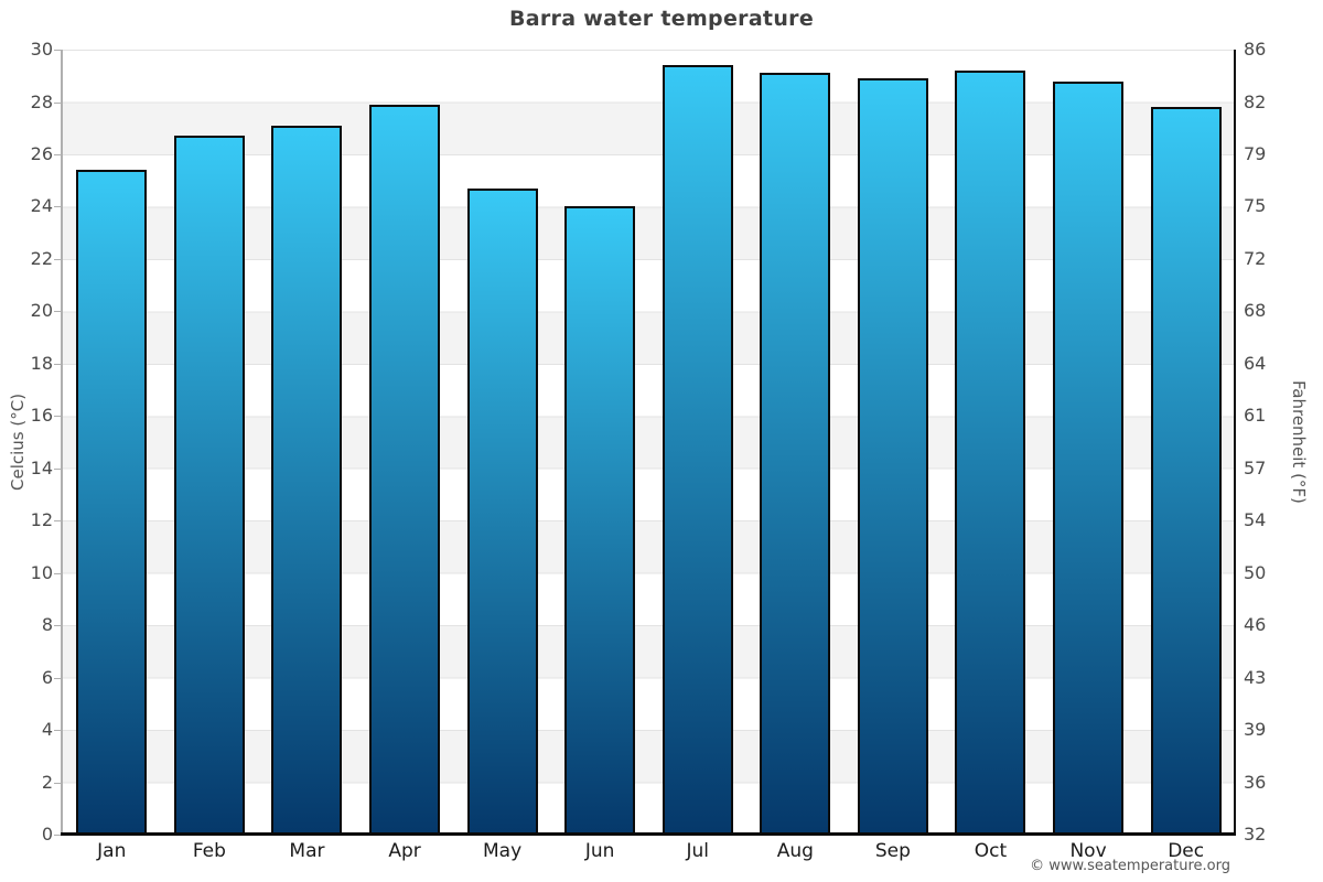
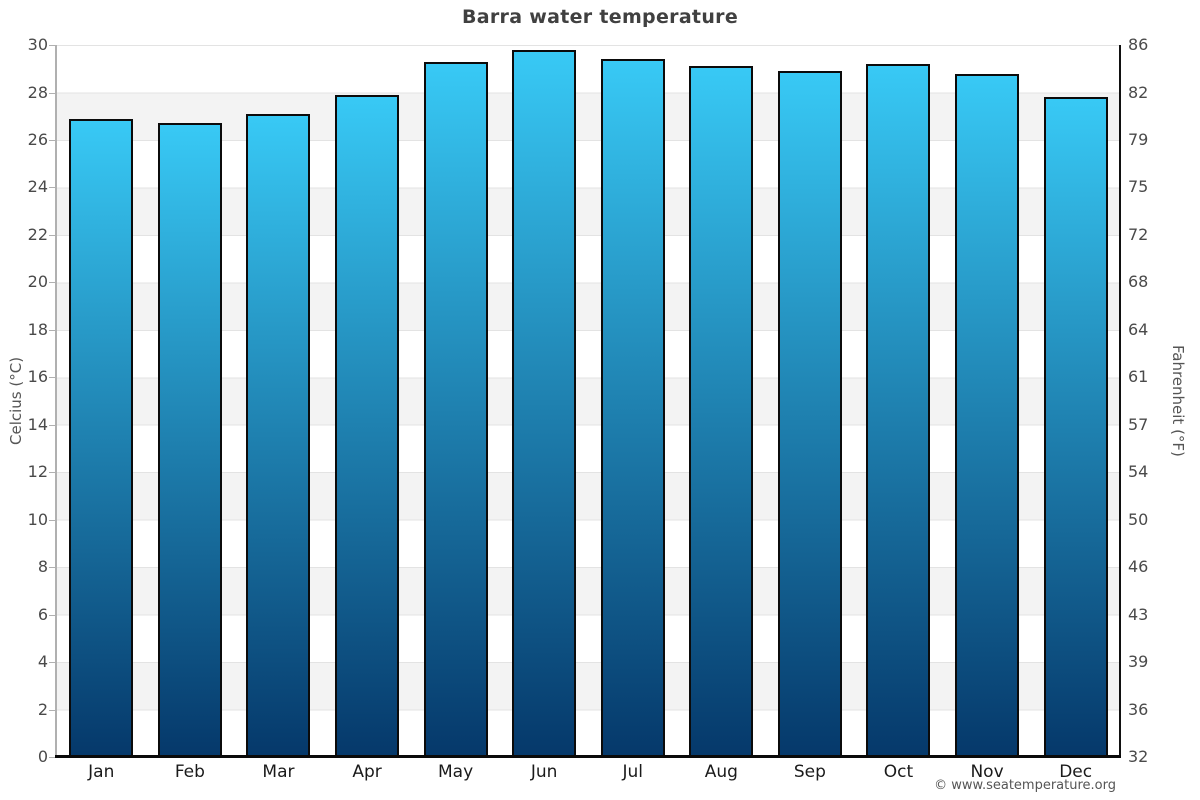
Jan: 25.4 -> 26.9
May: 24.7 -> 29.3
Jun: 24.0 -> 29.8
